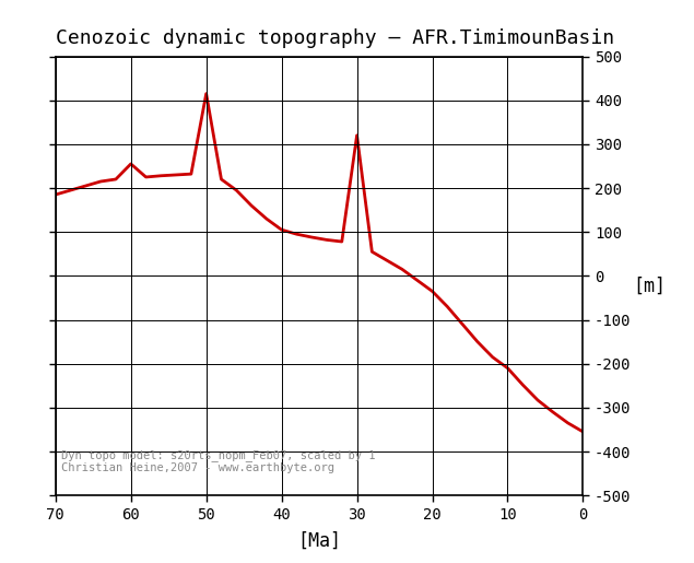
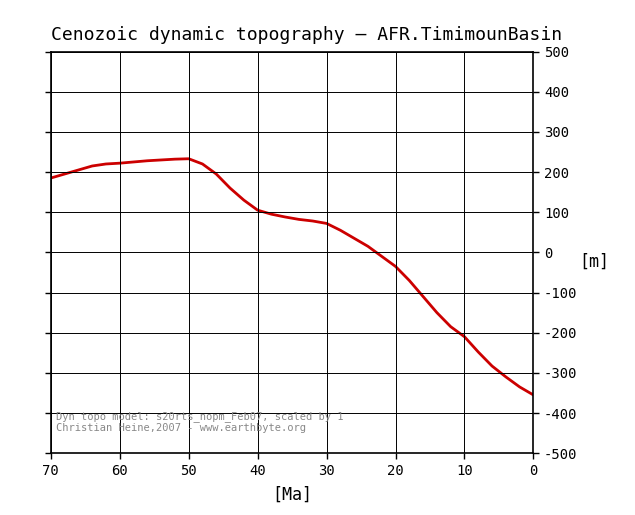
60: 255 -> 222
50: 415 -> 233
30: 320 -> 72
